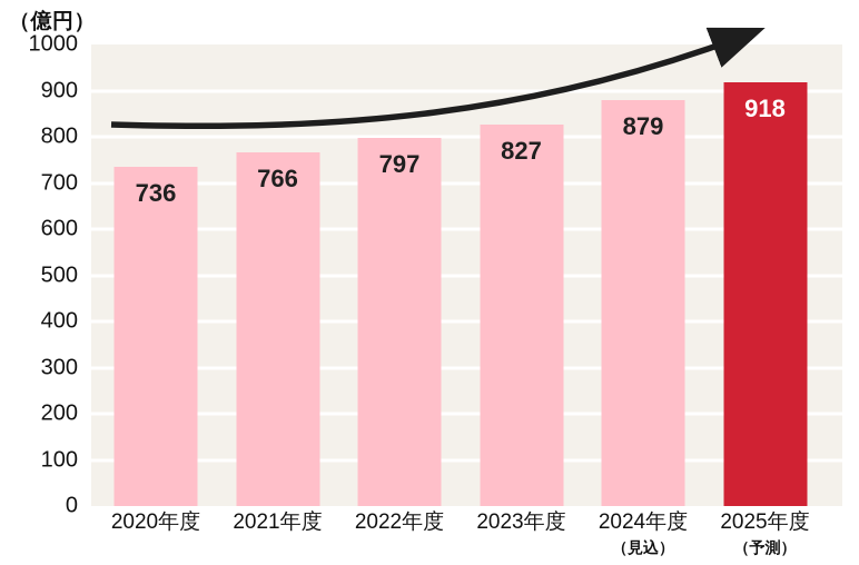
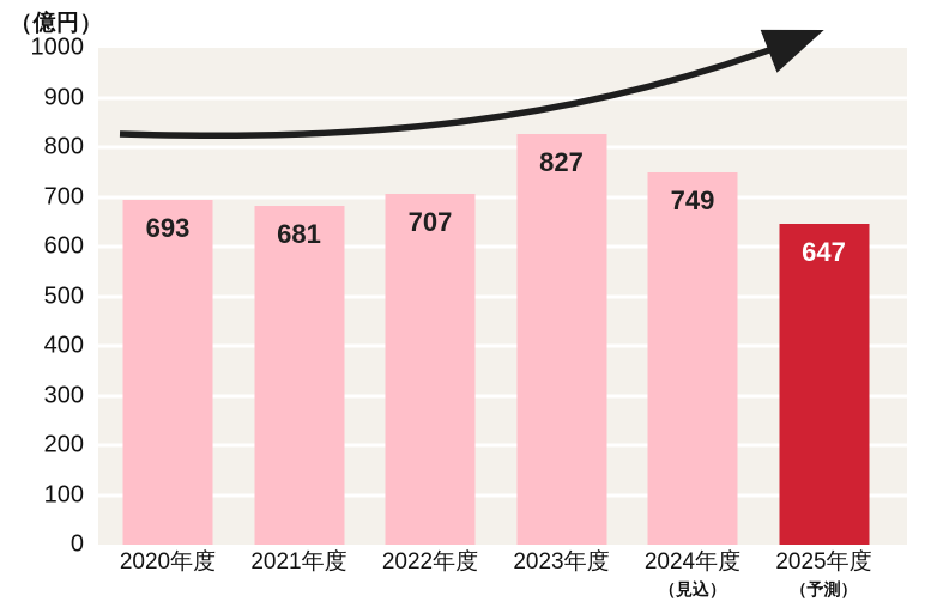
2020年度: 736 -> 693
2021年度: 766 -> 681
2022年度: 797 -> 707
2024年度: 879 -> 749
2025年度: 918 -> 647
